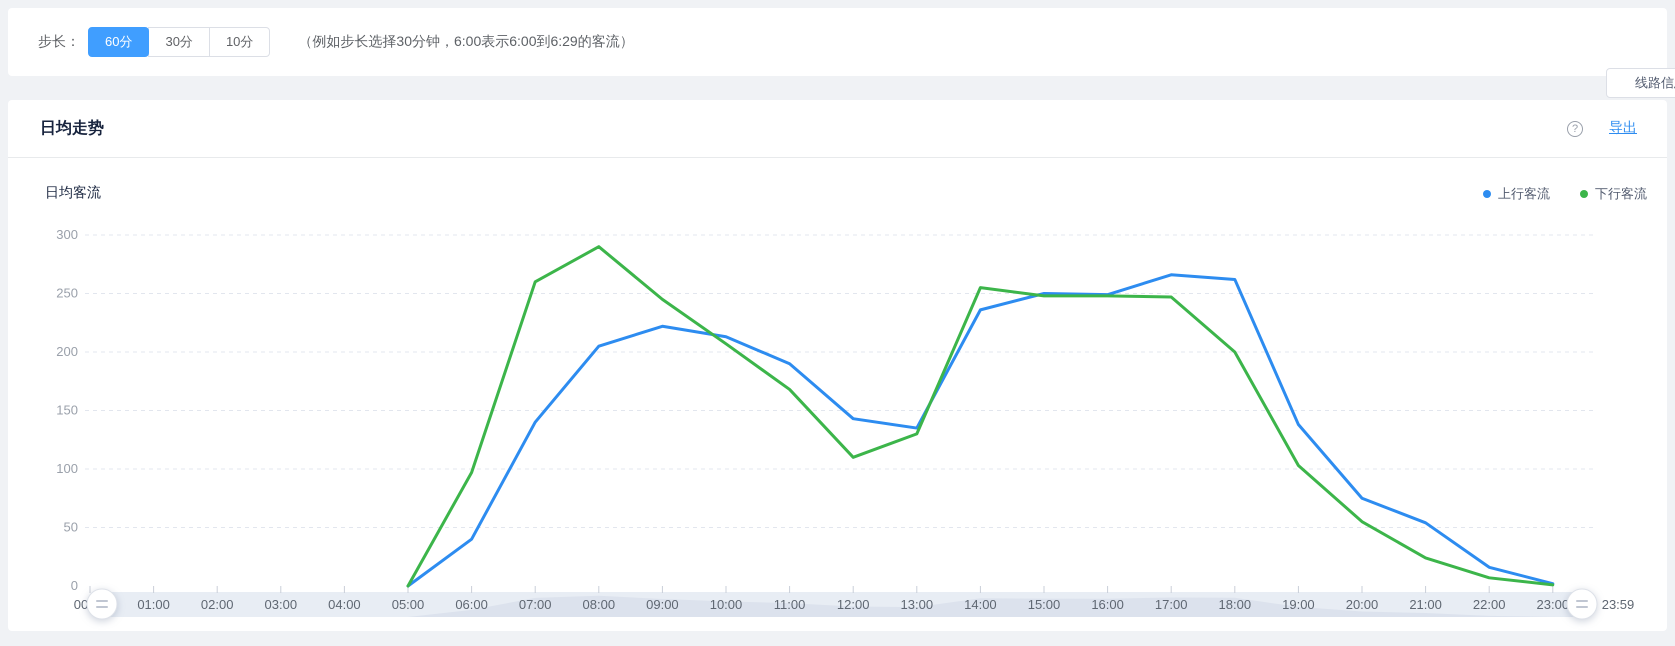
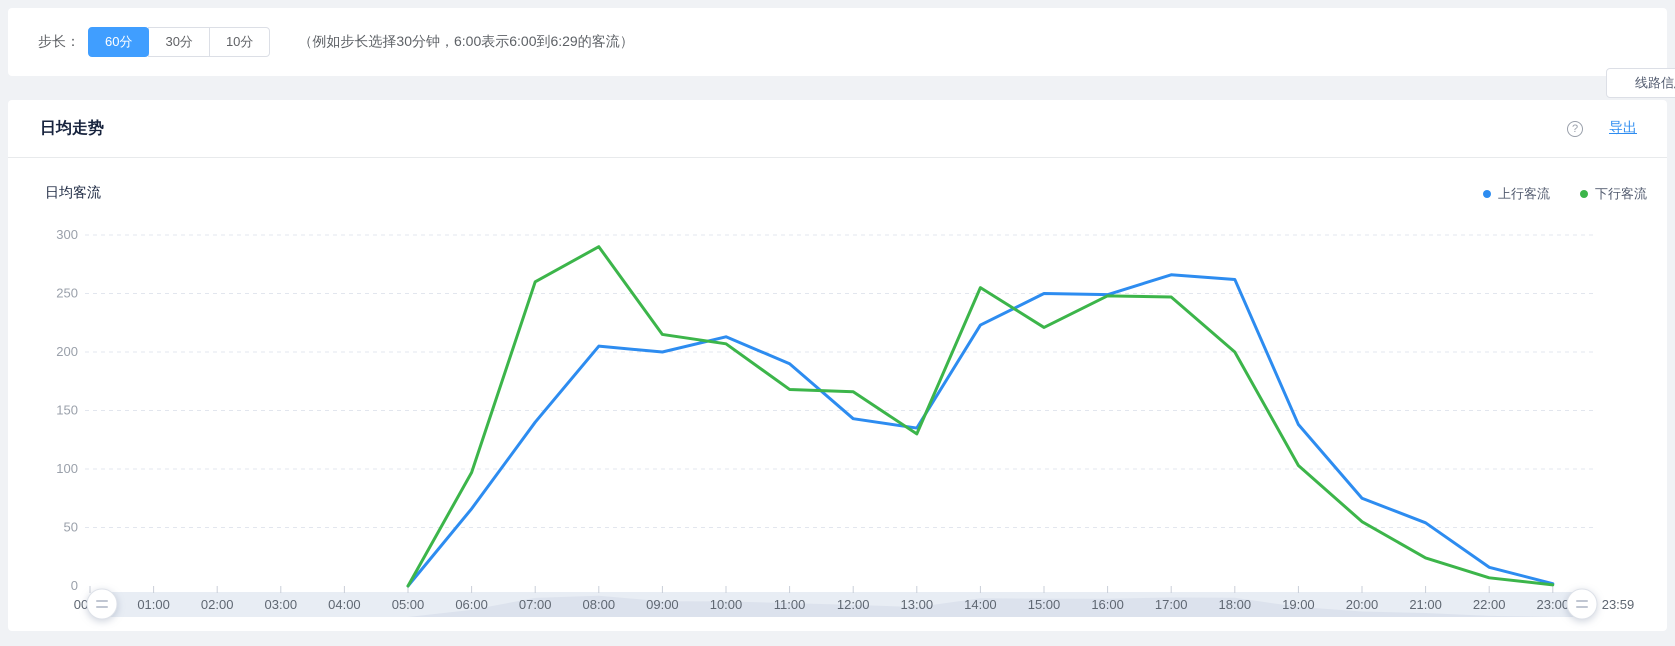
上行客流/06:00: 40 -> 66
上行客流/09:00: 222 -> 200
下行客流/09:00: 245 -> 215
下行客流/12:00: 110 -> 166
上行客流/14:00: 236 -> 223
下行客流/15:00: 248 -> 221
